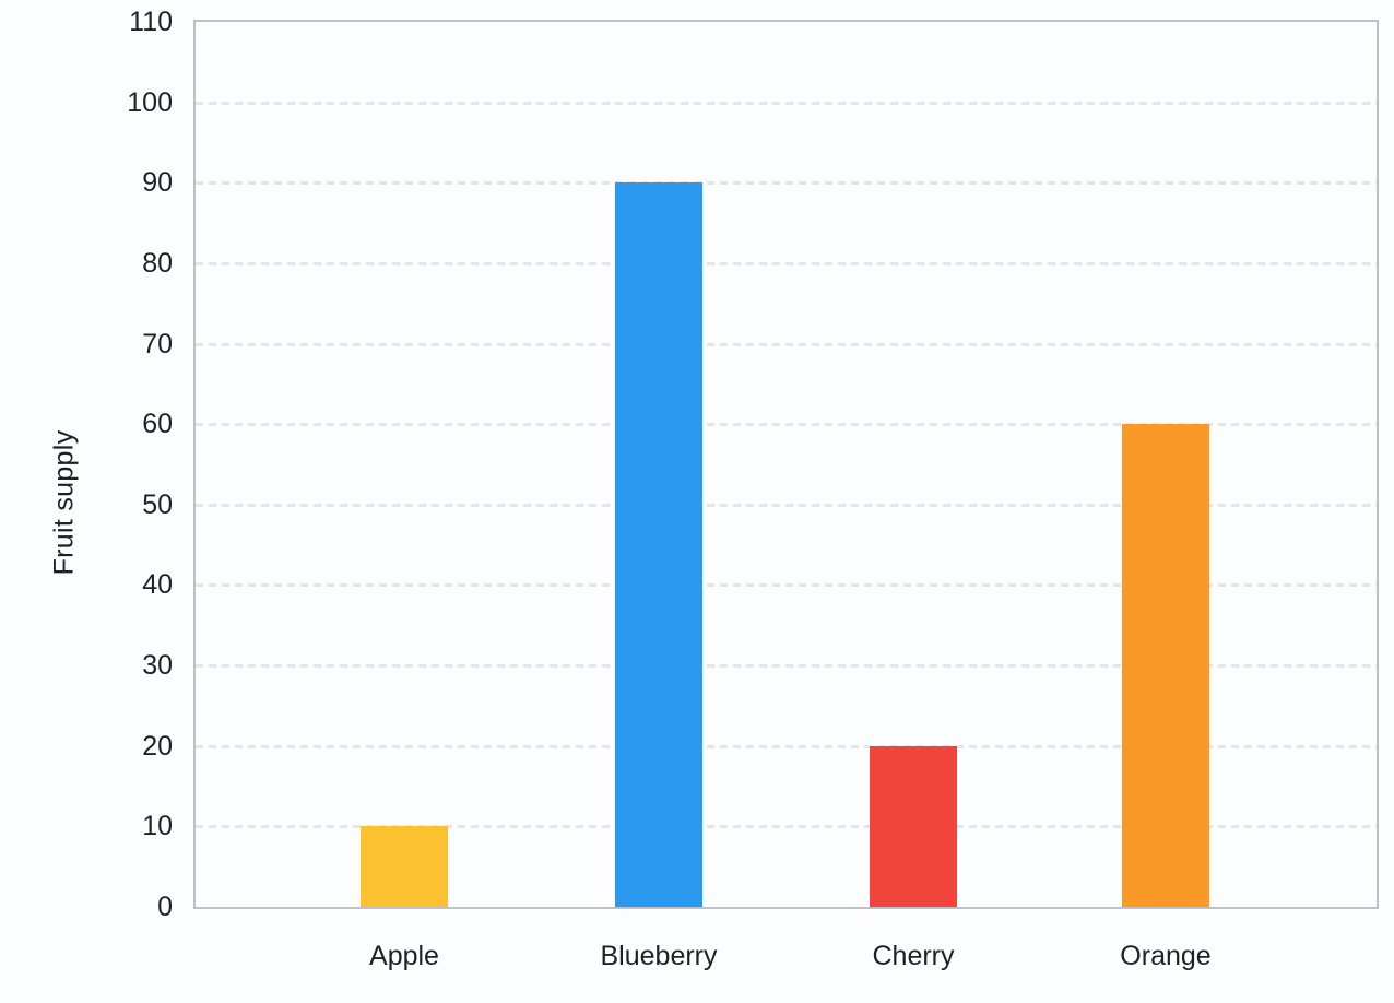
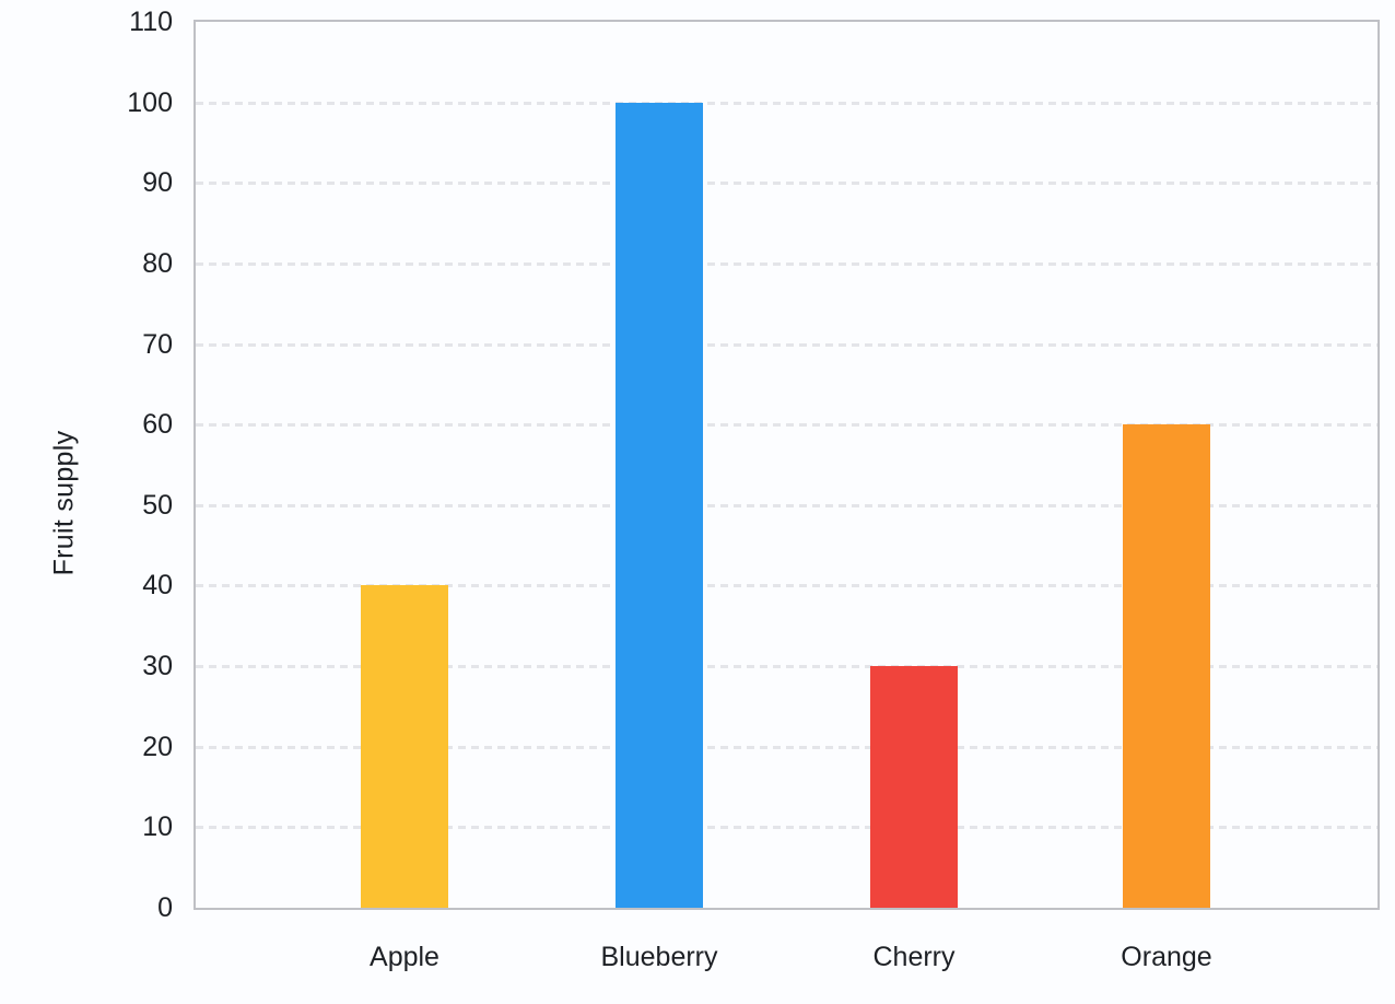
Apple: 10 -> 40
Blueberry: 90 -> 100
Cherry: 20 -> 30
